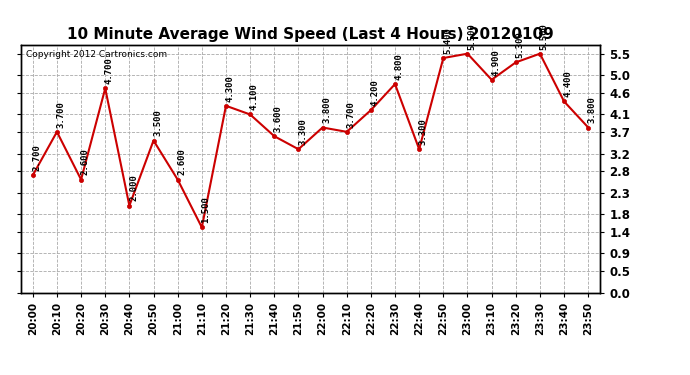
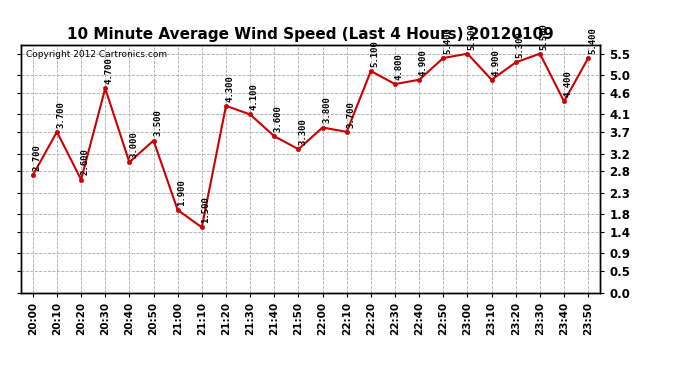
20:40: 2.000 -> 3.000
21:00: 2.600 -> 1.900
22:20: 4.200 -> 5.100
22:40: 3.300 -> 4.900
23:50: 3.800 -> 5.400
